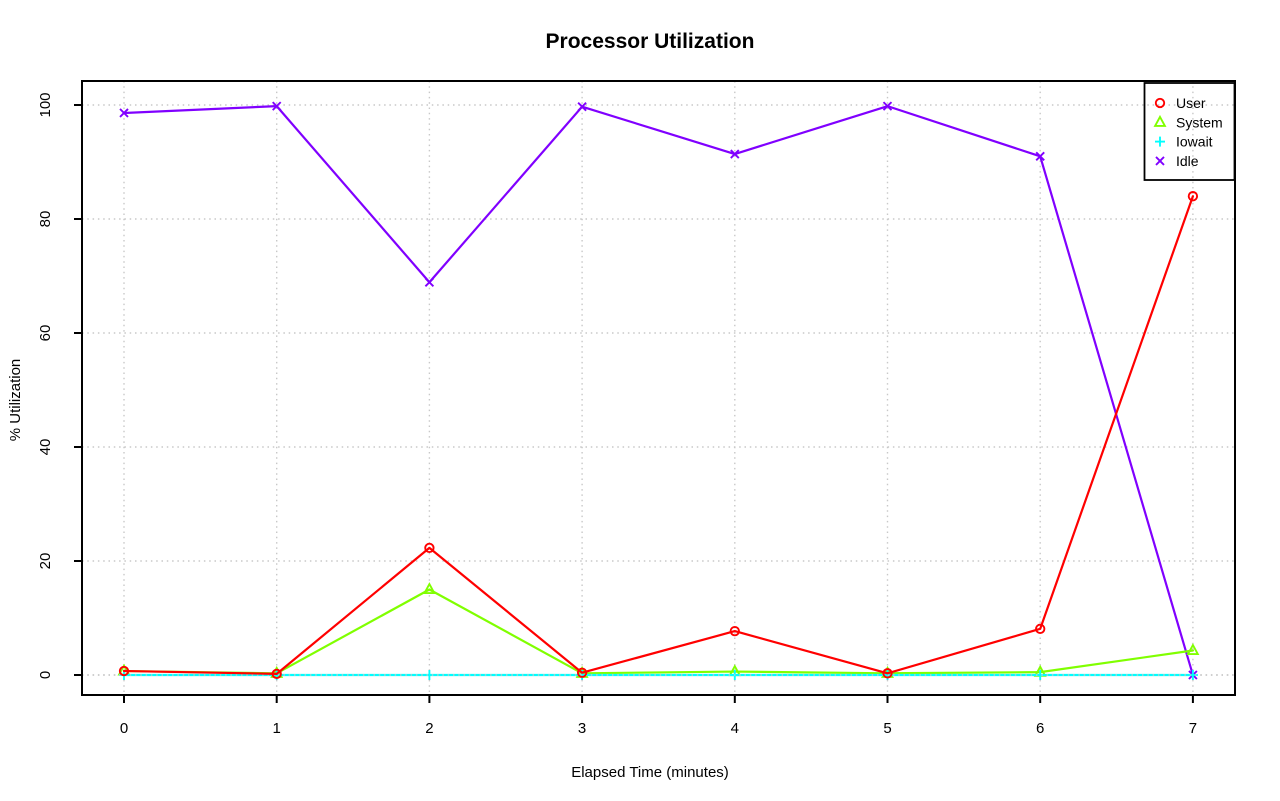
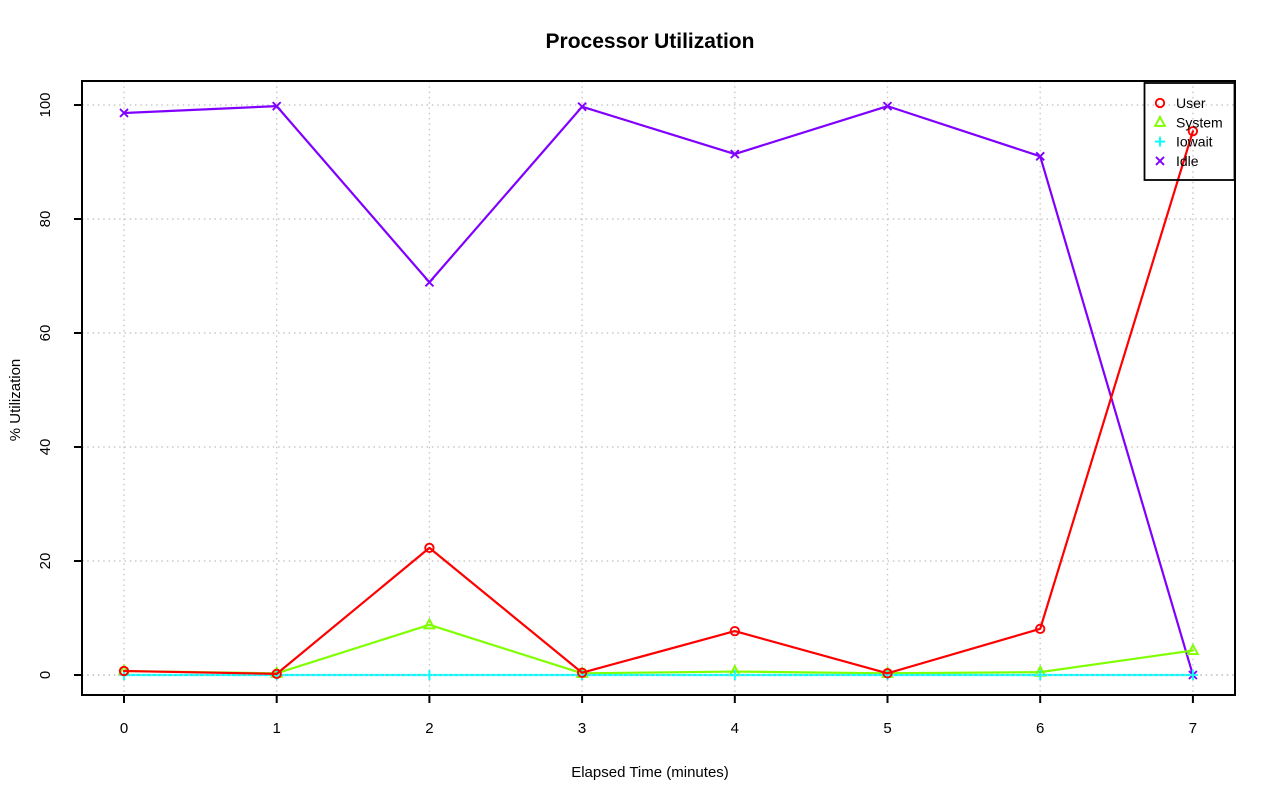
System/2: 15 -> 9
User/7: 84 -> 95
